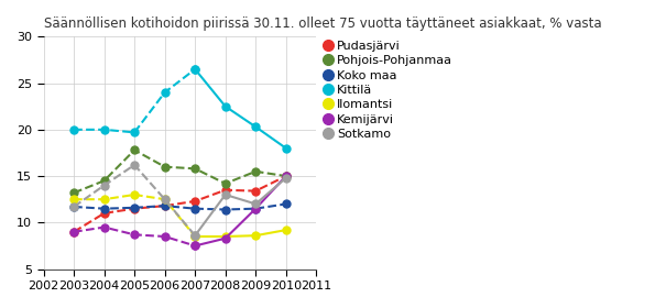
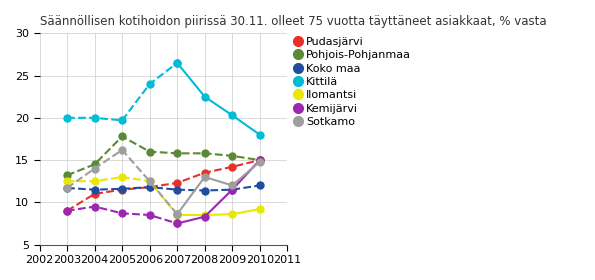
Pohjois-Pohjanmaa/2008: 14.2 -> 15.8
Pudasjärvi/2009: 13.4 -> 14.2
